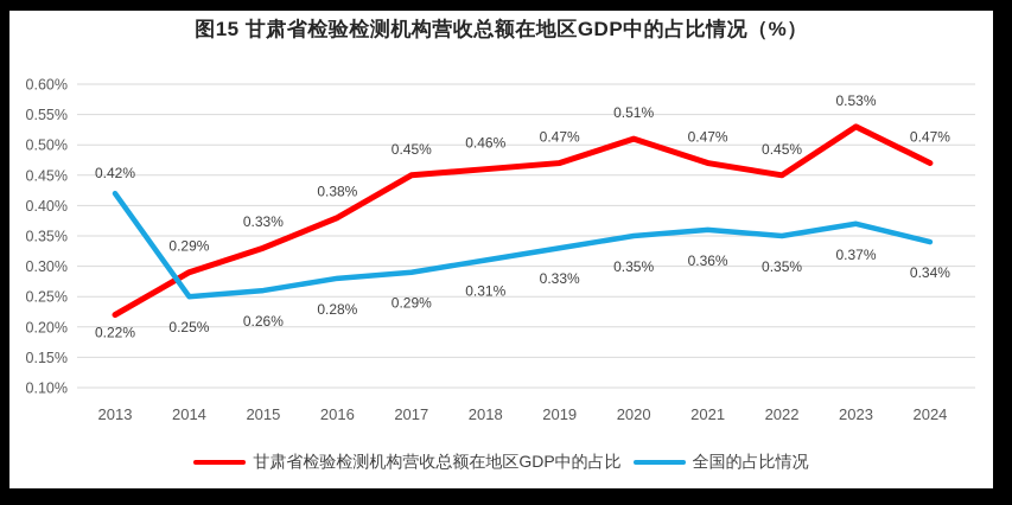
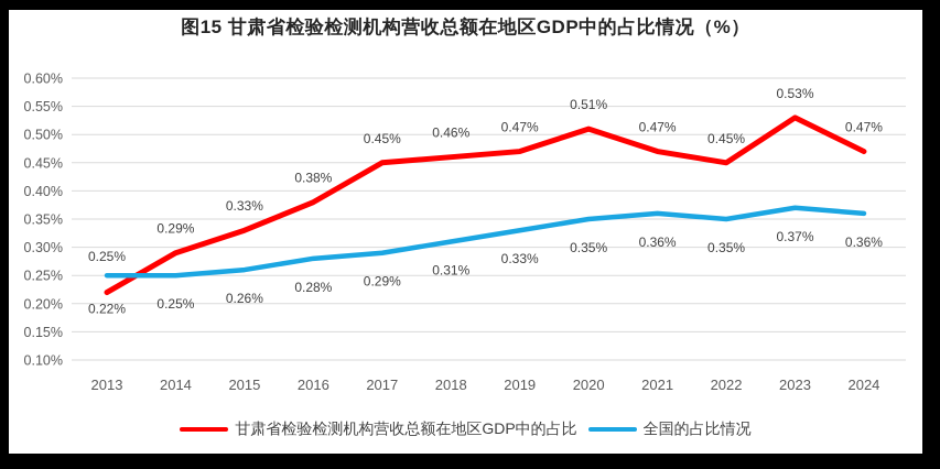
全国的占比情况/2013: 0.42% -> 0.25%
全国的占比情况/2024: 0.34% -> 0.36%
